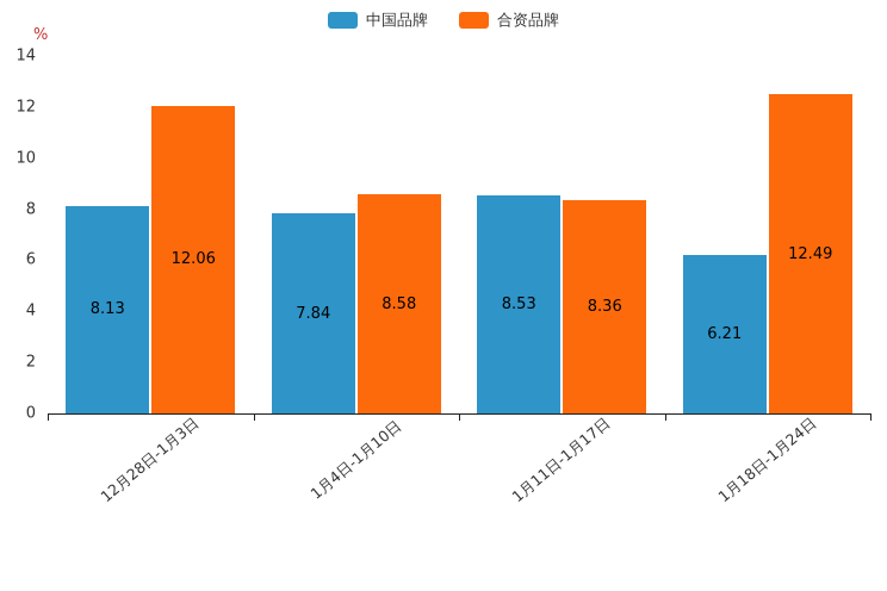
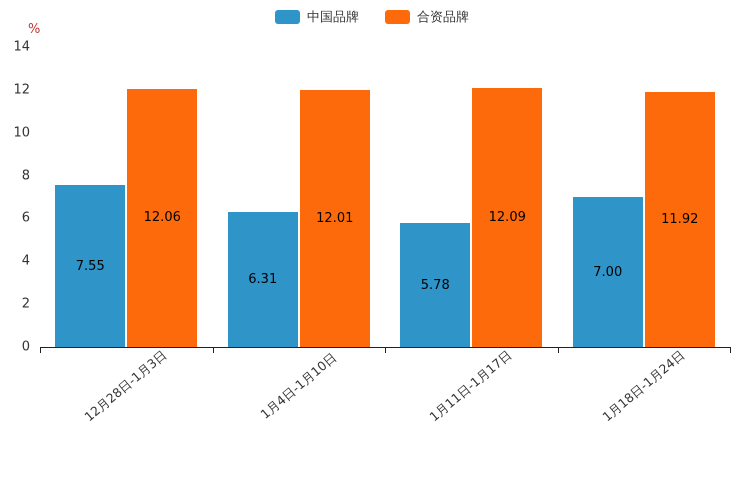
中国品牌/12月28日-1月3日: 8.13 -> 7.55
中国品牌/1月4日-1月10日: 7.84 -> 6.31
合资品牌/1月4日-1月10日: 8.58 -> 12.01
中国品牌/1月11日-1月17日: 8.53 -> 5.78
合资品牌/1月11日-1月17日: 8.36 -> 12.09
中国品牌/1月18日-1月24日: 6.21 -> 7.00
合资品牌/1月18日-1月24日: 12.49 -> 11.92
